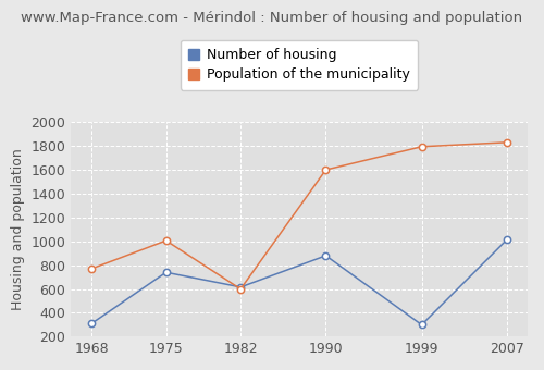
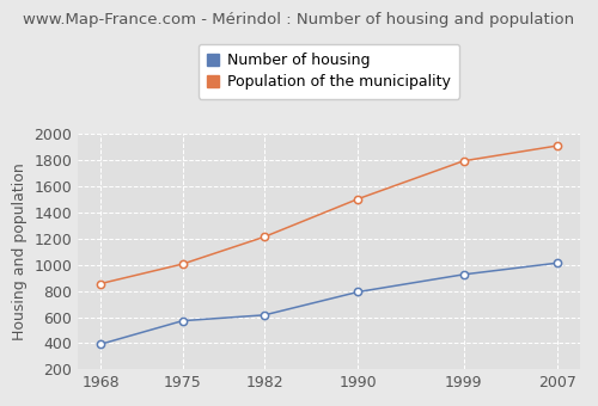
Number of housing/1968: 310 -> 390
Population of the municipality/1968: 770 -> 860
Number of housing/1975: 740 -> 570
Population of the municipality/1982: 600 -> 1210
Number of housing/1990: 880 -> 790
Population of the municipality/1990: 1600 -> 1500
Number of housing/1999: 300 -> 930
Population of the municipality/2007: 1830 -> 1910
